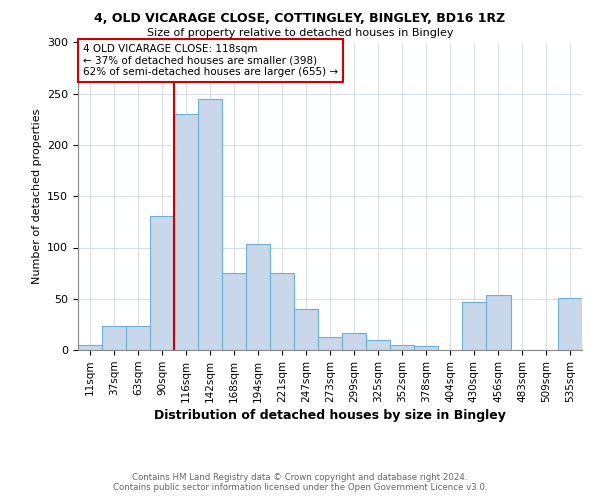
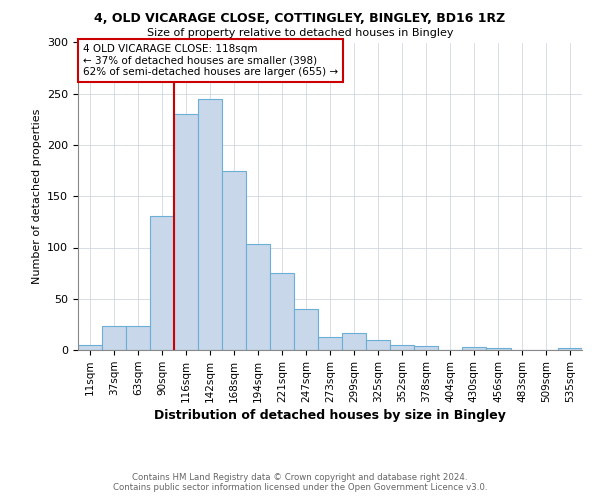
168sqm: 75 -> 175
430sqm: 47 -> 3
456sqm: 54 -> 2
535sqm: 51 -> 2
